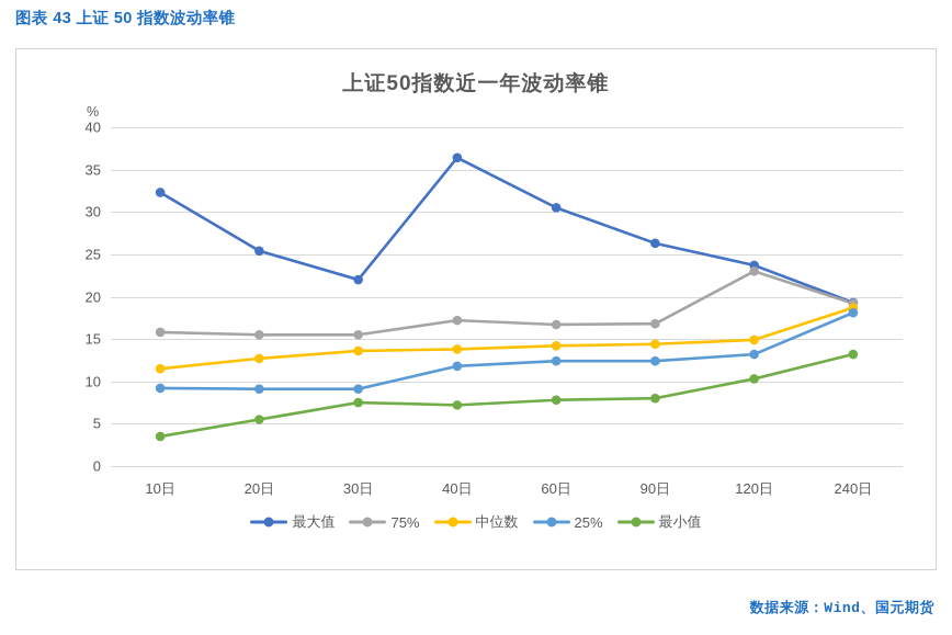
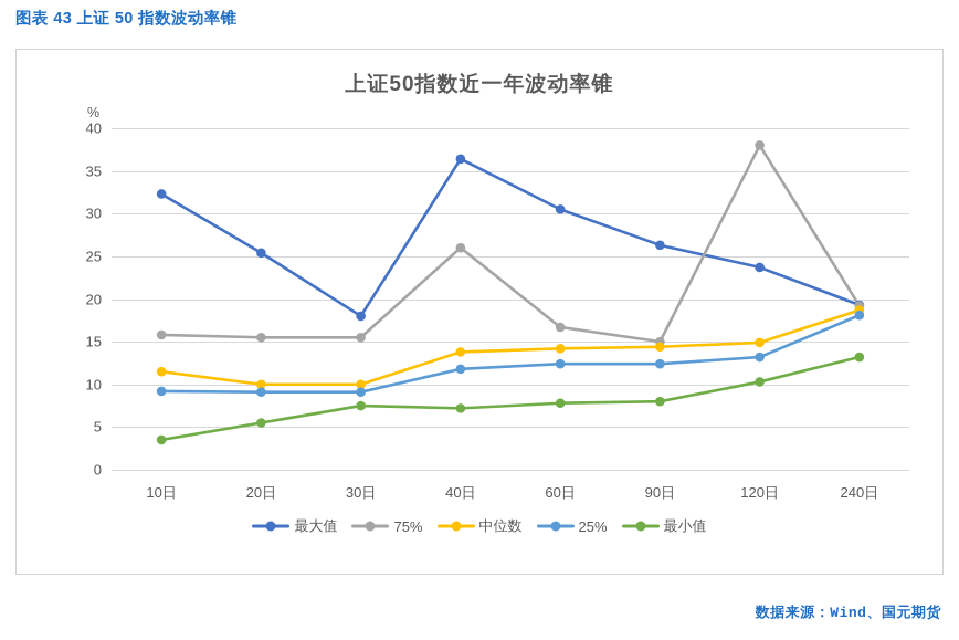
中位数/20日: 13 -> 10
最大值/30日: 22 -> 18
中位数/30日: 14 -> 10
75%/40日: 17 -> 26
75%/90日: 17 -> 15
75%/120日: 23 -> 38
